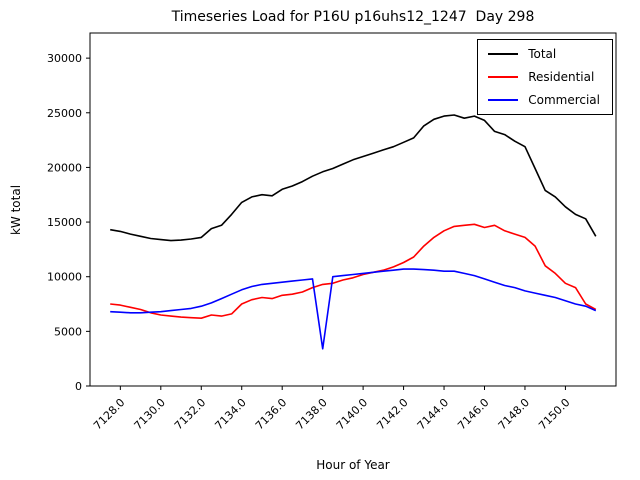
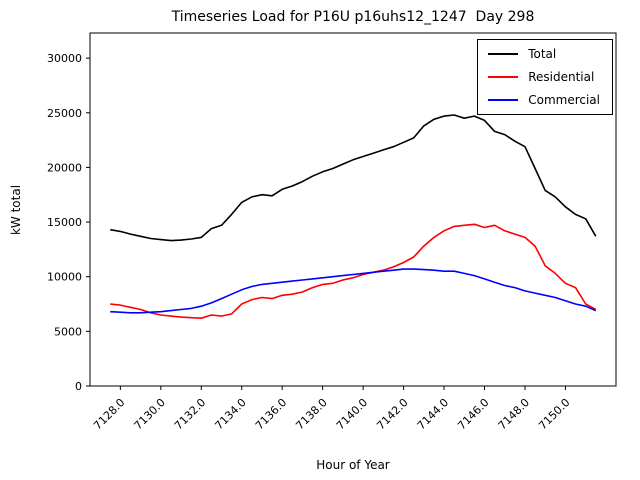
Commercial/7138.0: 3400 -> 9900
